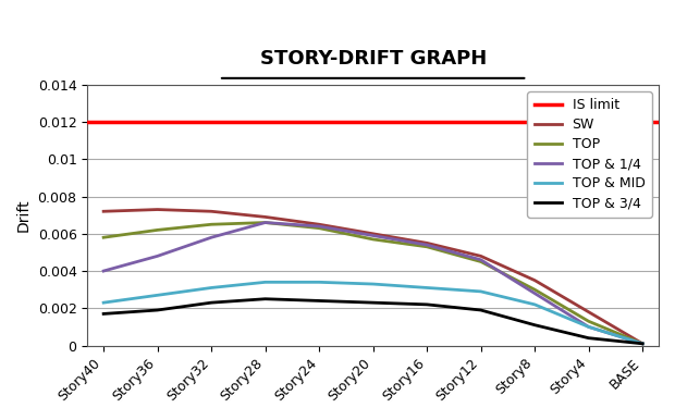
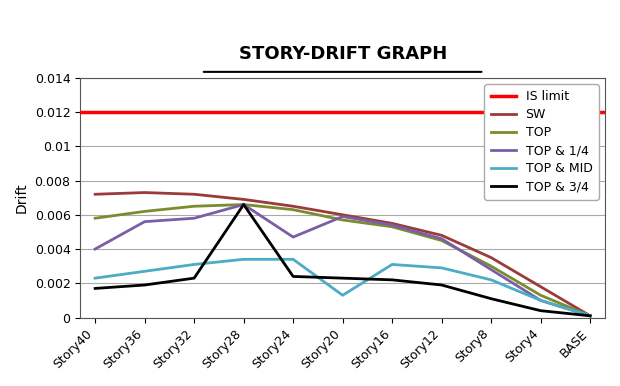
TOP & 1/4/Story36: 0.0048 -> 0.0056
TOP & 3/4/Story28: 0.0025 -> 0.0066
TOP & 1/4/Story24: 0.0064 -> 0.0047
TOP & MID/Story20: 0.0033 -> 0.0013
